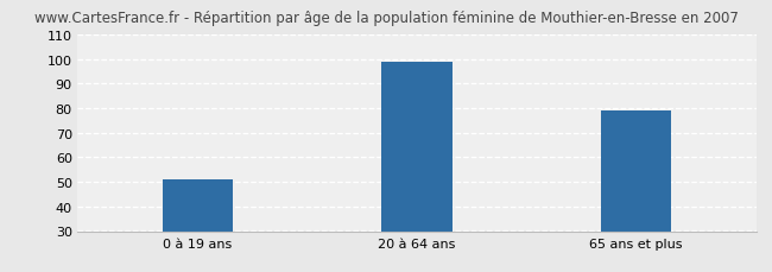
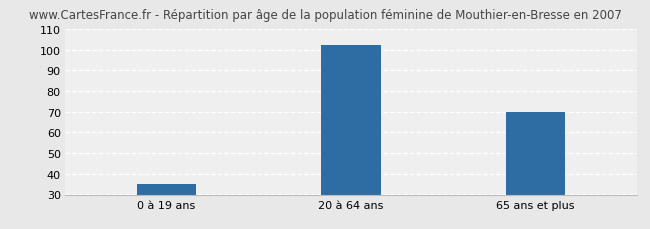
0 à 19 ans: 51 -> 35
20 à 64 ans: 99 -> 102
65 ans et plus: 79 -> 70
